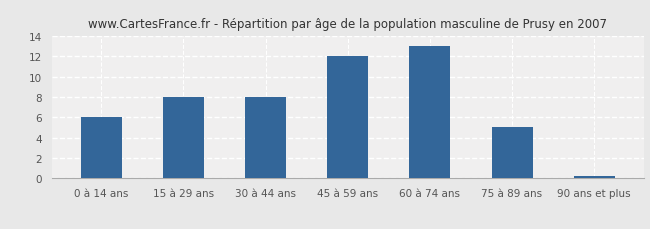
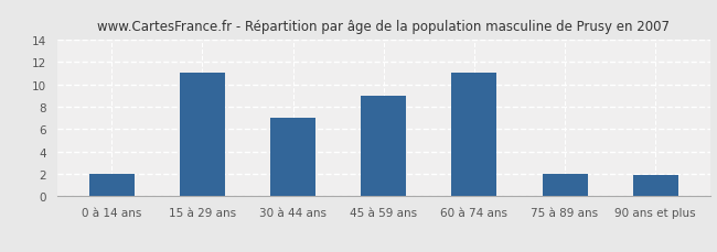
0 à 14 ans: 6.0 -> 2.0
15 à 29 ans: 8.0 -> 11.0
30 à 44 ans: 8.0 -> 7.0
45 à 59 ans: 12.0 -> 9.0
60 à 74 ans: 13.0 -> 11.0
75 à 89 ans: 5.0 -> 2.0
90 ans et plus: 0.2 -> 1.9
